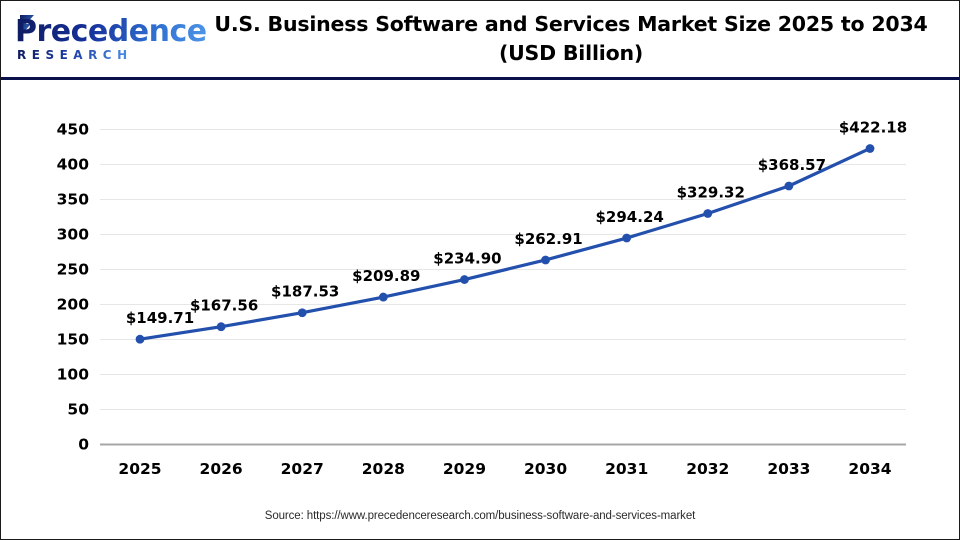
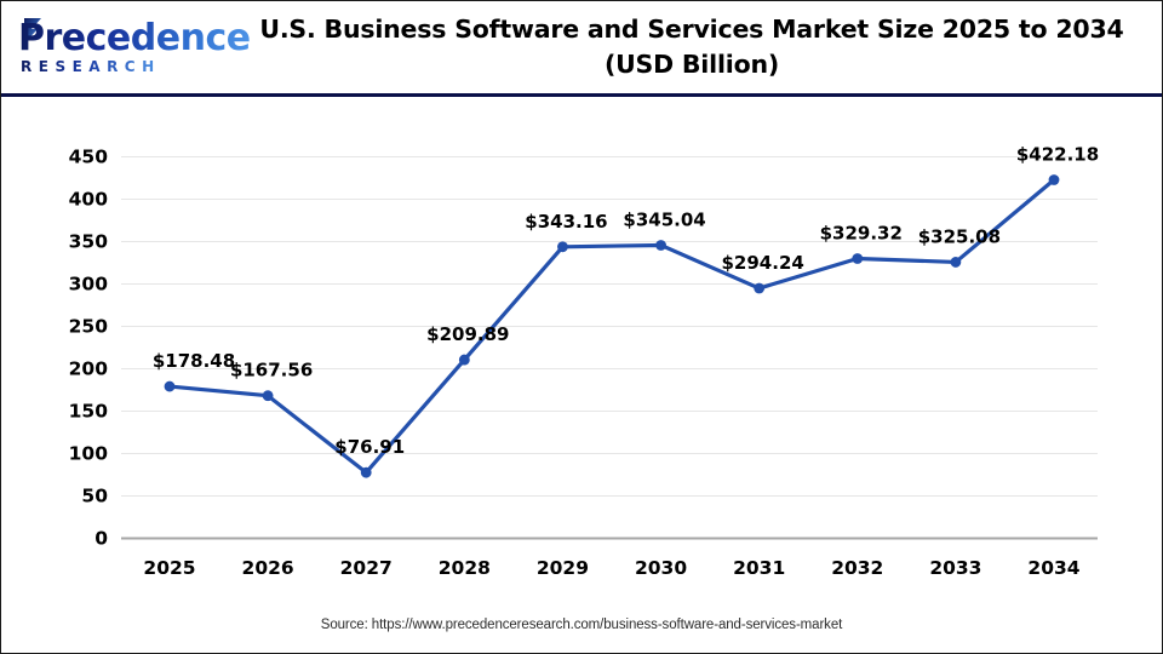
2025: $149.71 -> $178.48
2027: $187.53 -> $76.91
2029: $234.90 -> $343.16
2030: $262.91 -> $345.04
2033: $368.57 -> $325.08
